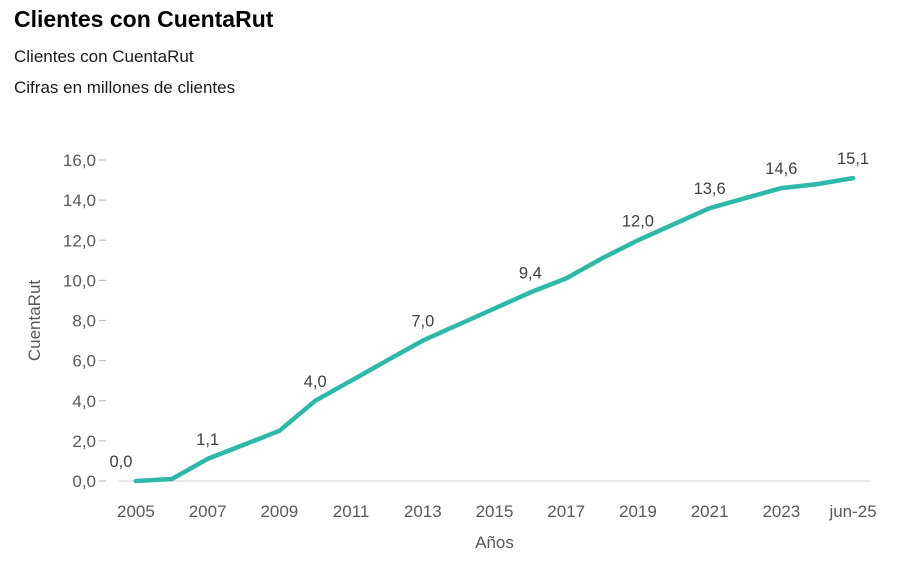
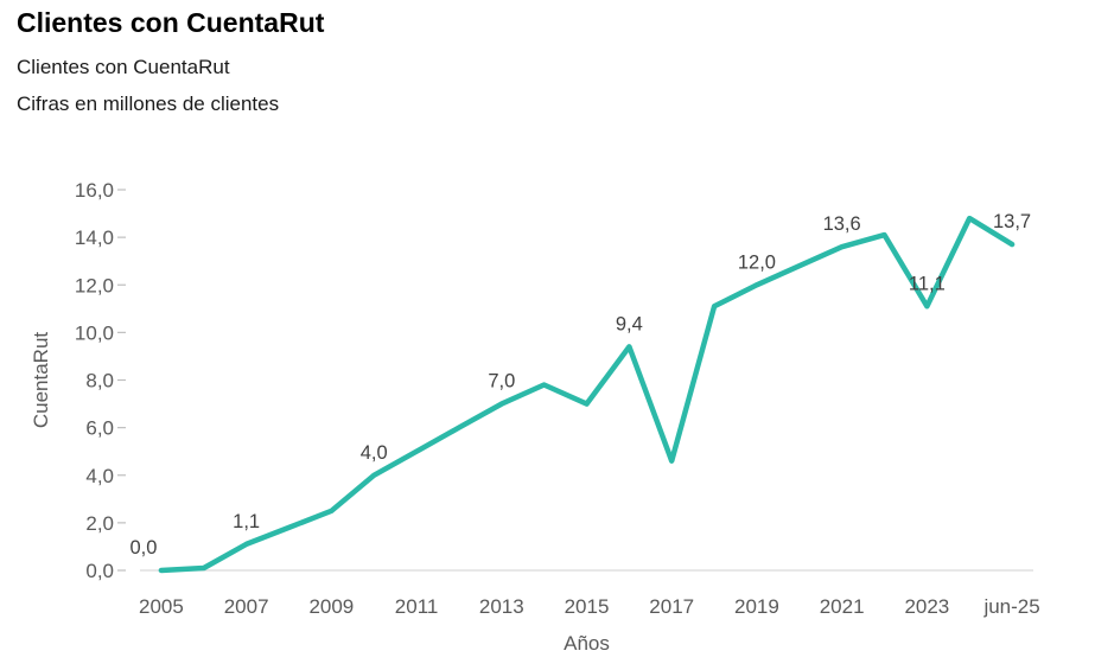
2015: 8,6 -> 7,0
2017: 10,1 -> 4,6
2023: 14,6 -> 11,1
jun-25: 15,1 -> 13,7
